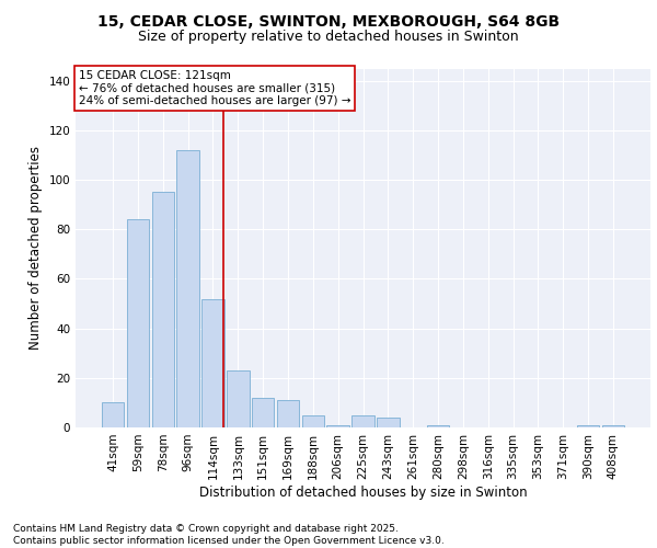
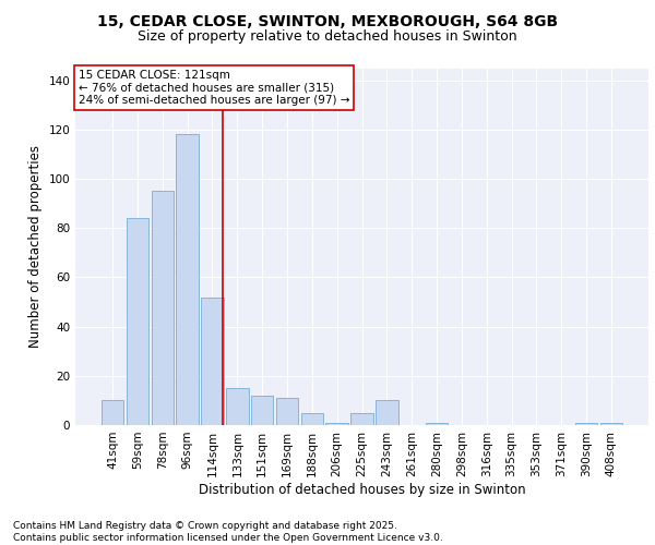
96sqm: 112 -> 118
133sqm: 23 -> 15
243sqm: 4 -> 10
